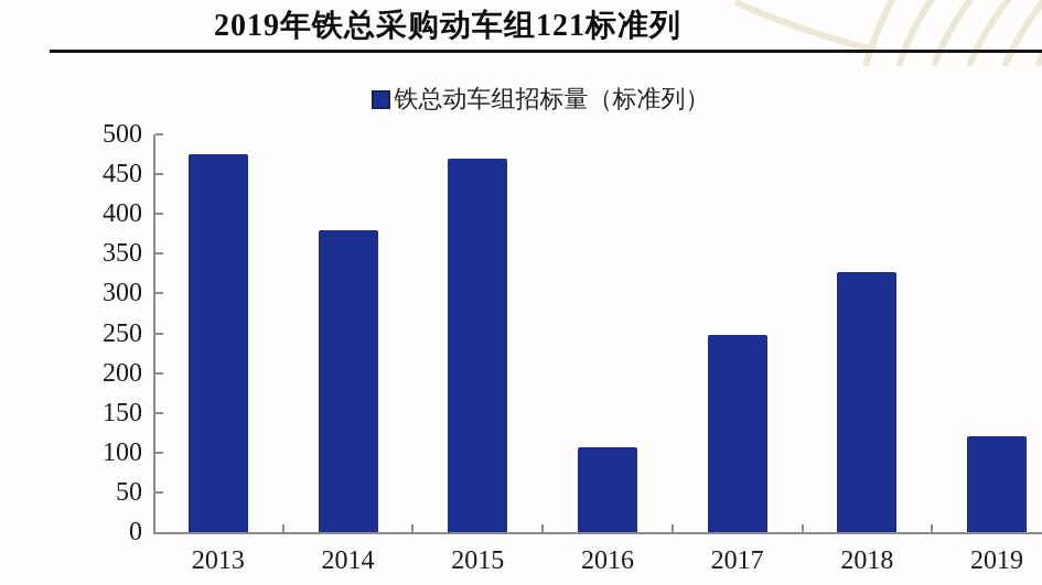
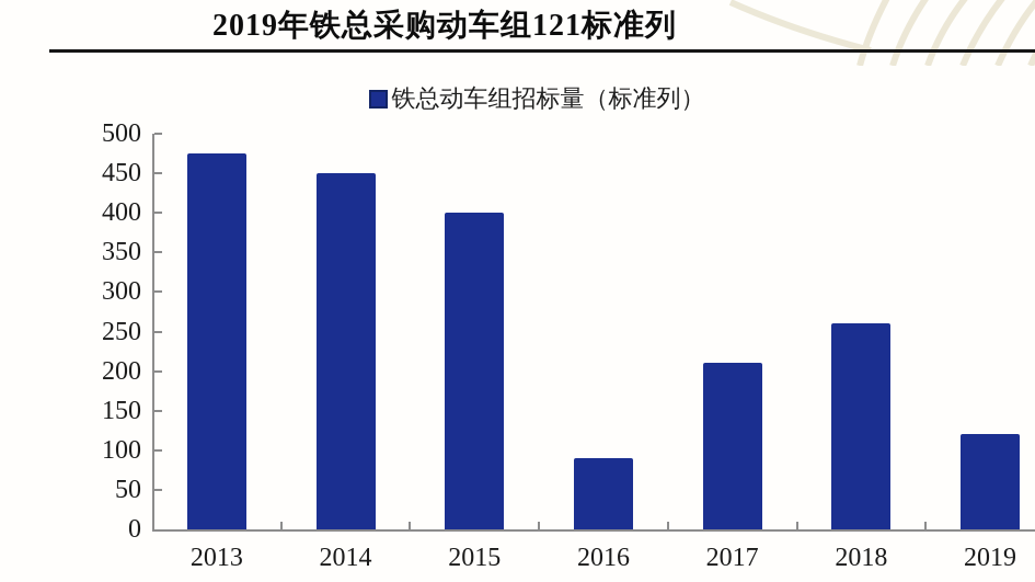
2014: 380 -> 450
2015: 470 -> 400
2016: 110 -> 90
2017: 250 -> 210
2018: 330 -> 260
